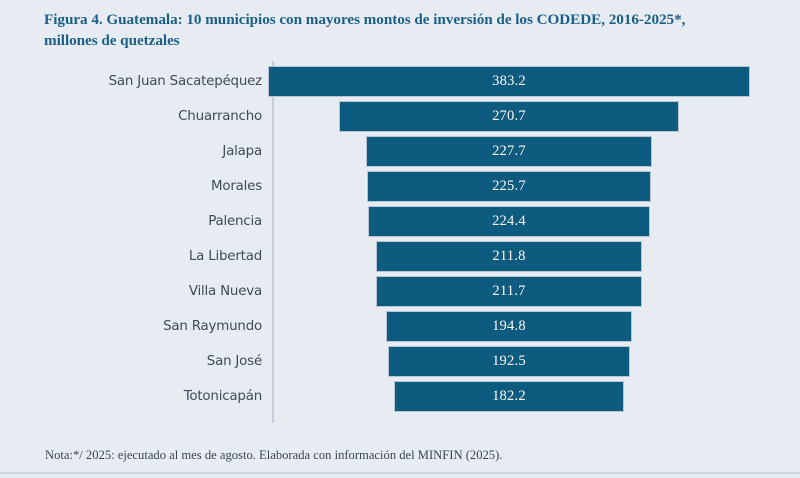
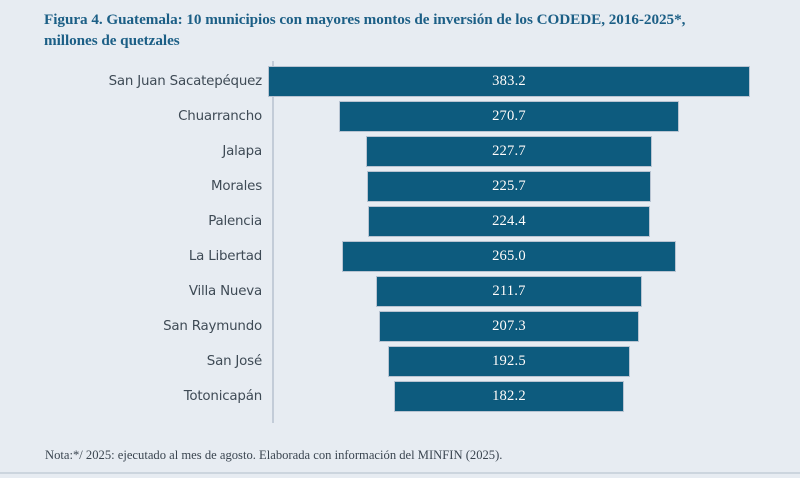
La Libertad: 211.8 -> 265.0
San Raymundo: 194.8 -> 207.3
